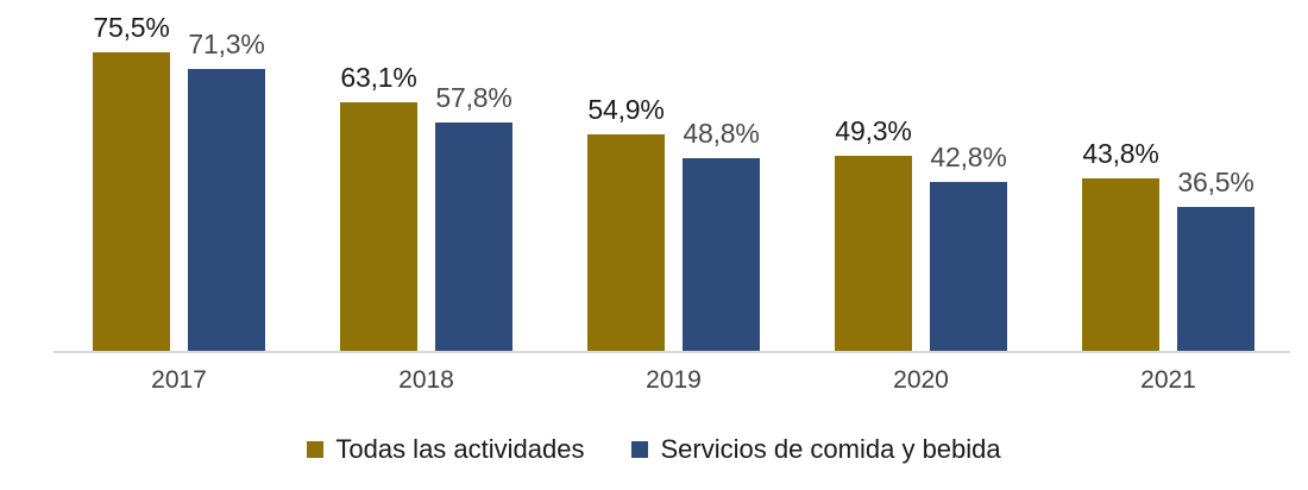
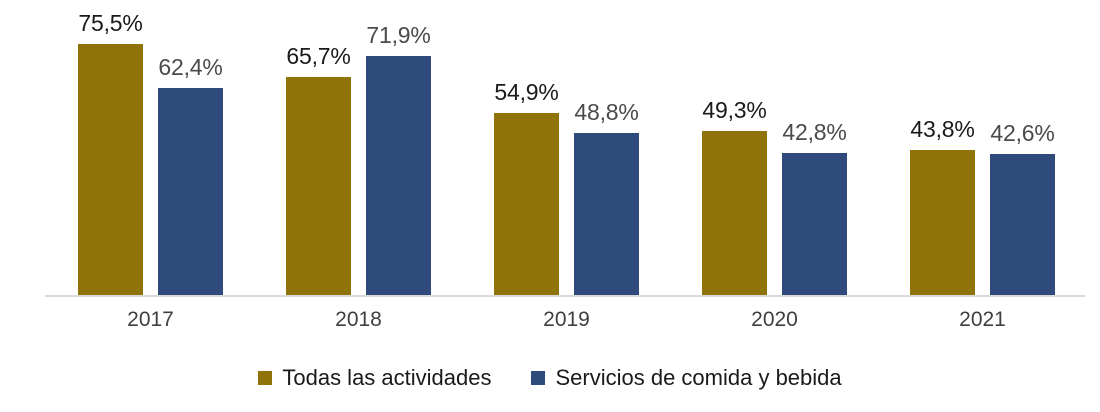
Servicios de comida y bebida/2017: 71,3% -> 62,4%
Todas las actividades/2018: 63,1% -> 65,7%
Servicios de comida y bebida/2018: 57,8% -> 71,9%
Servicios de comida y bebida/2021: 36,5% -> 42,6%
